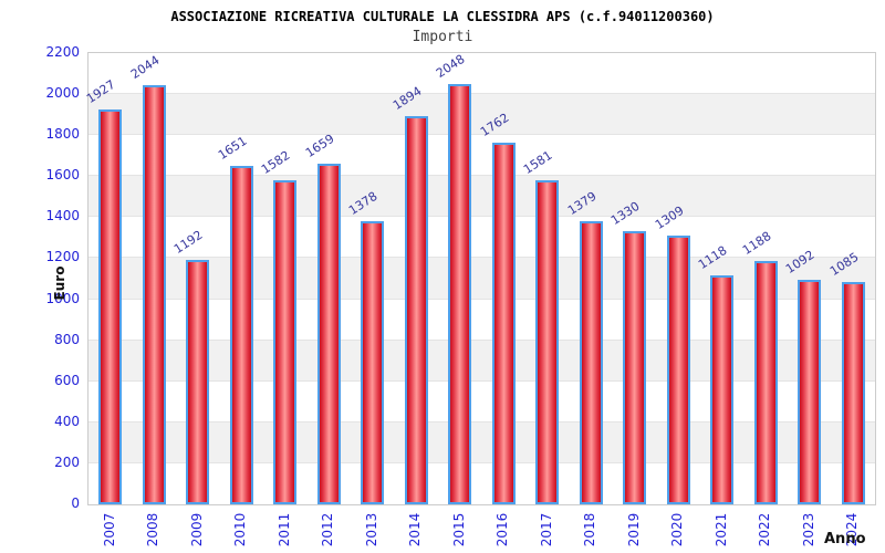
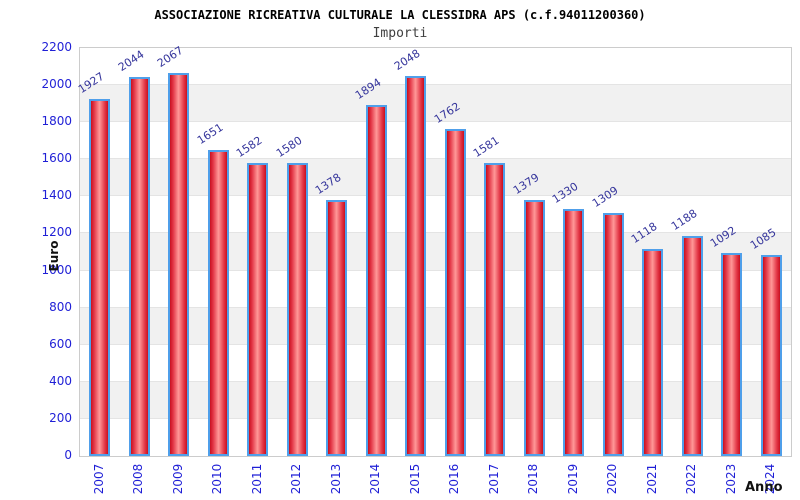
2009: 1192 -> 2067
2012: 1659 -> 1580
